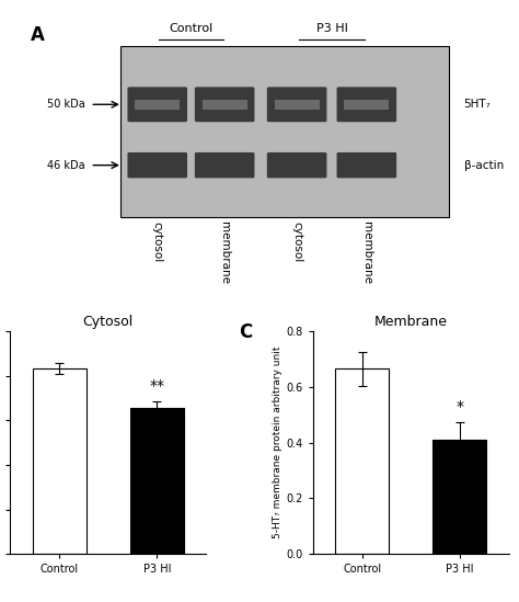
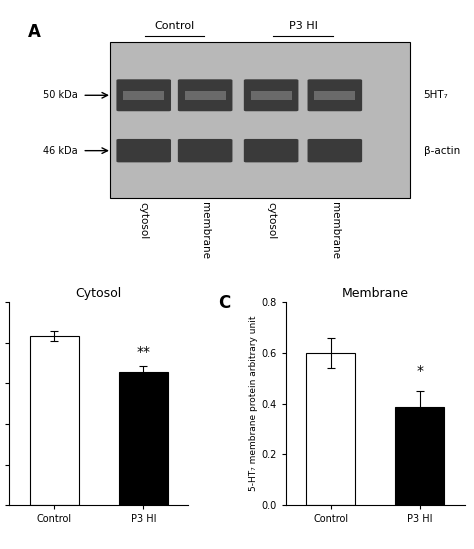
Membrane/Control: 0.665 -> 0.600
Membrane/P3 HI: 0.410 -> 0.385
